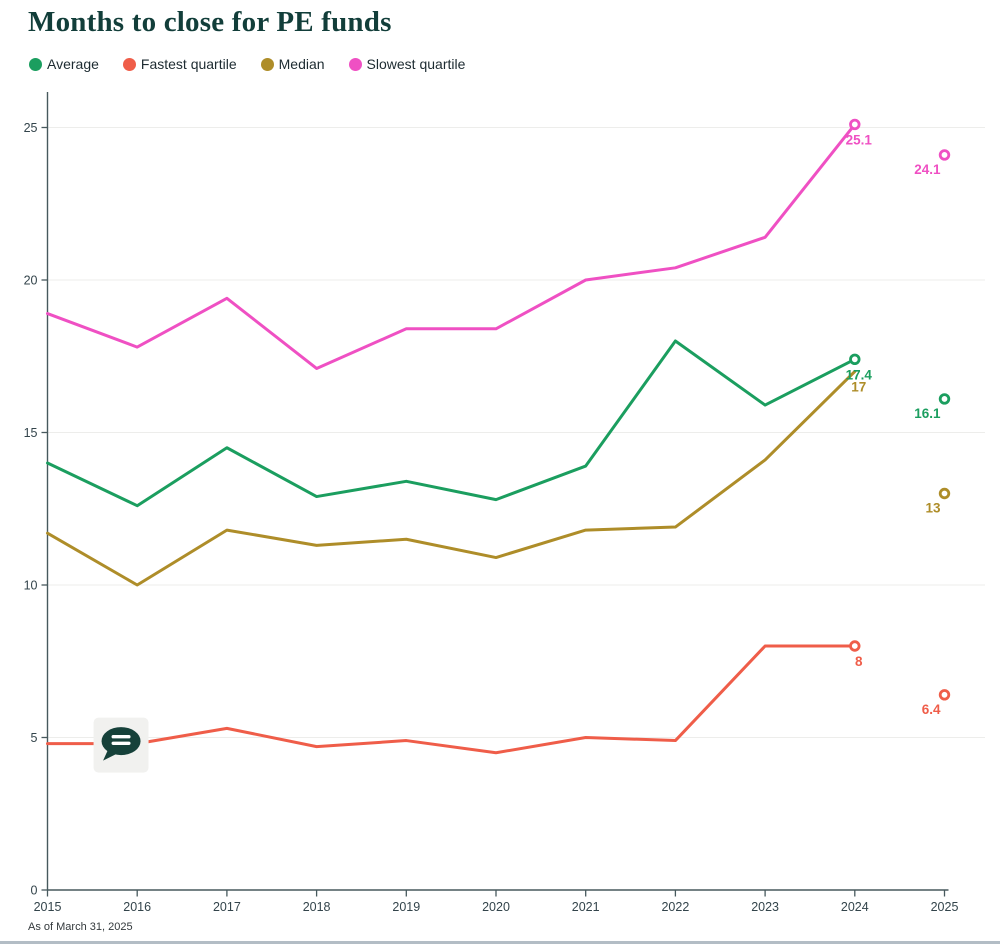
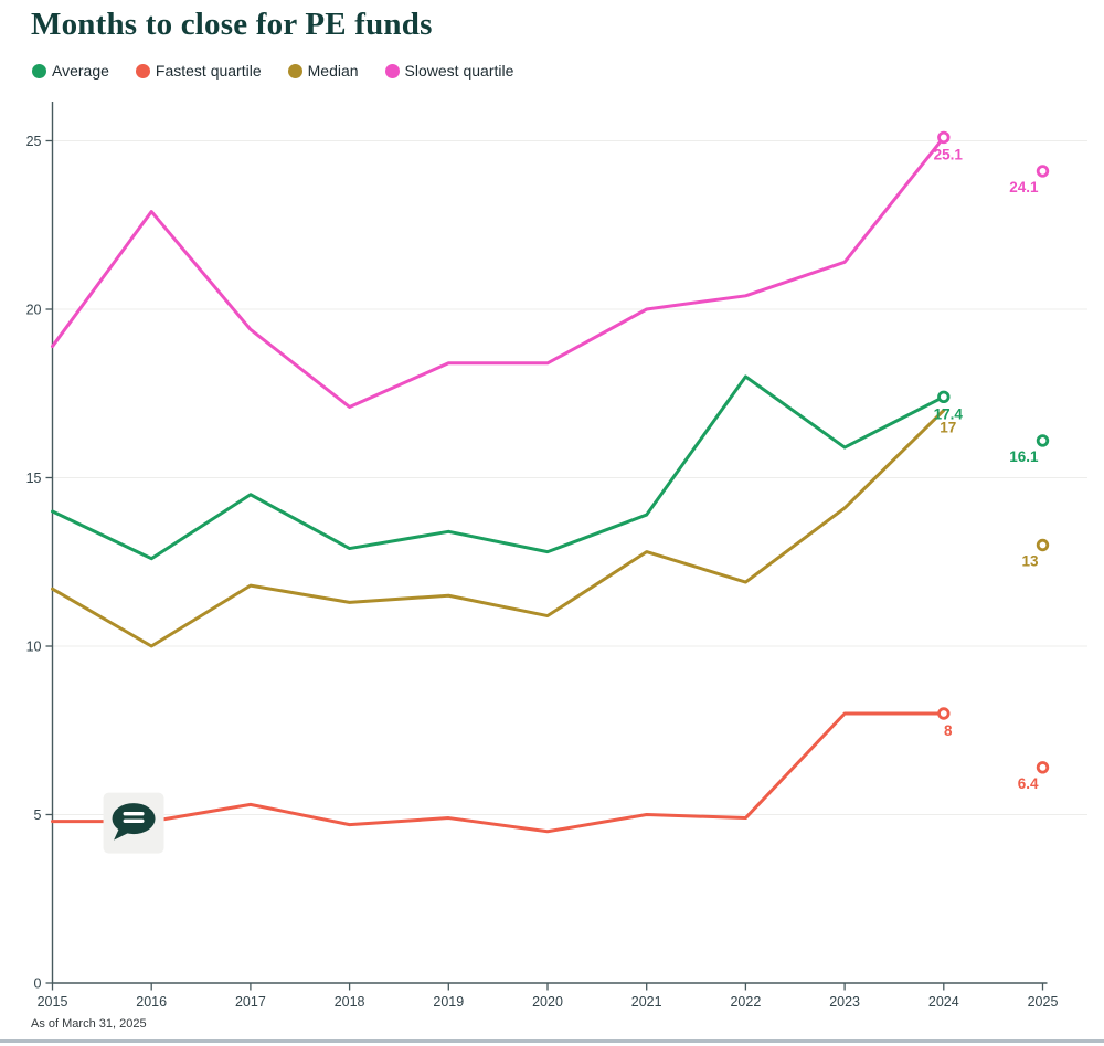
Slowest quartile/2016: 17.8 -> 22.9
Median/2021: 11.8 -> 12.8
